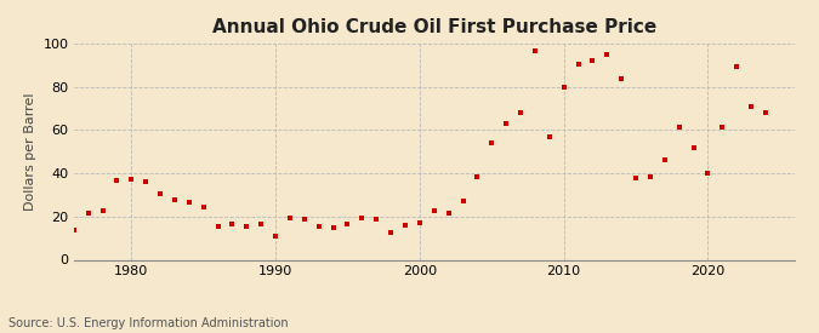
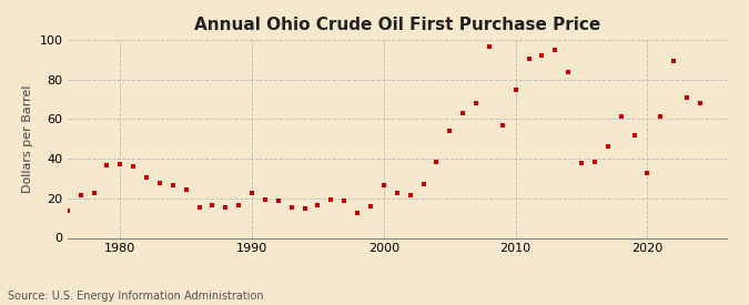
1990: 11 -> 22
2000: 17 -> 26
2010: 80 -> 74
2020: 40 -> 33
